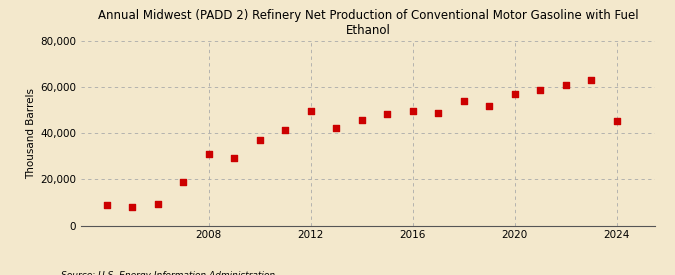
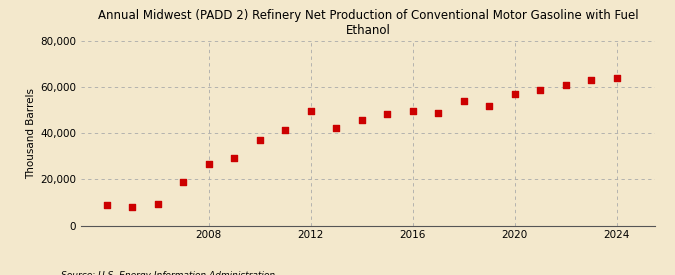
2008: 31,000 -> 26,500
2024: 45,500 -> 64,000
